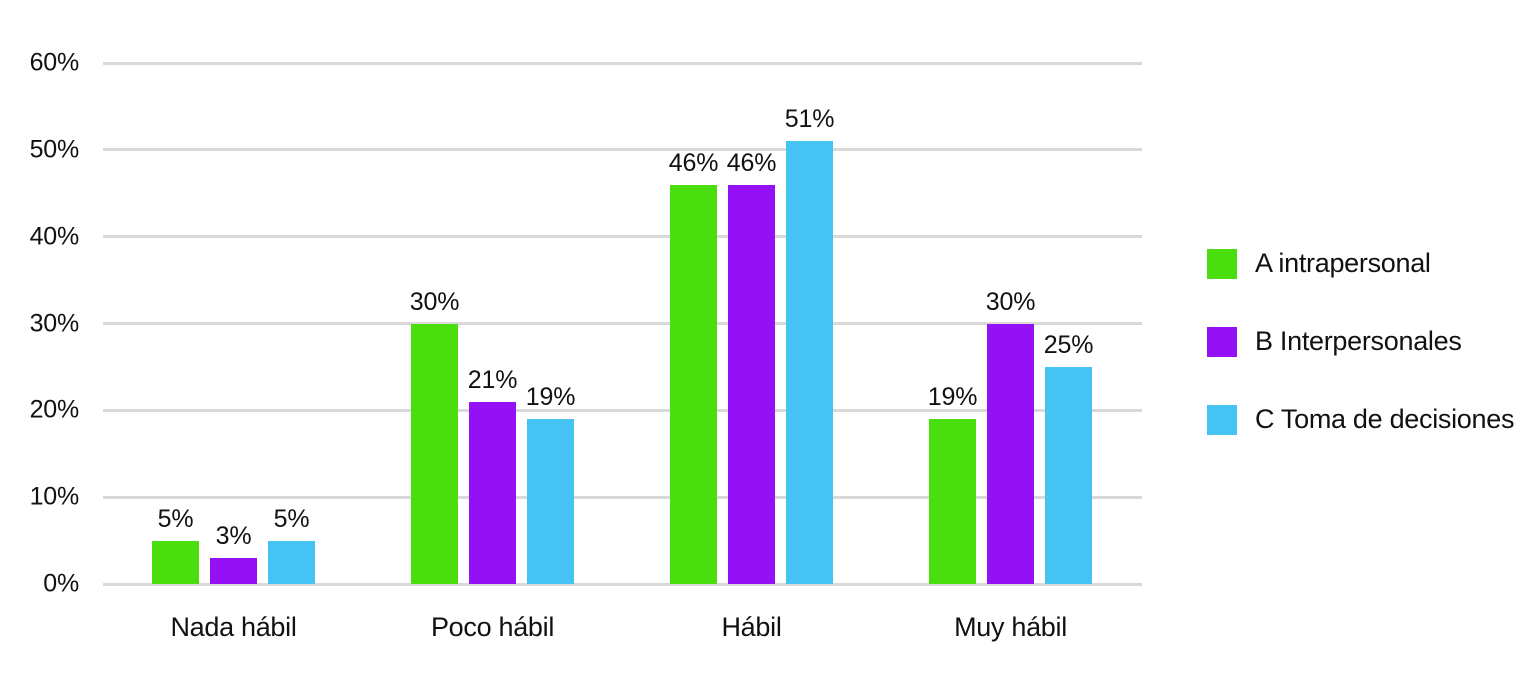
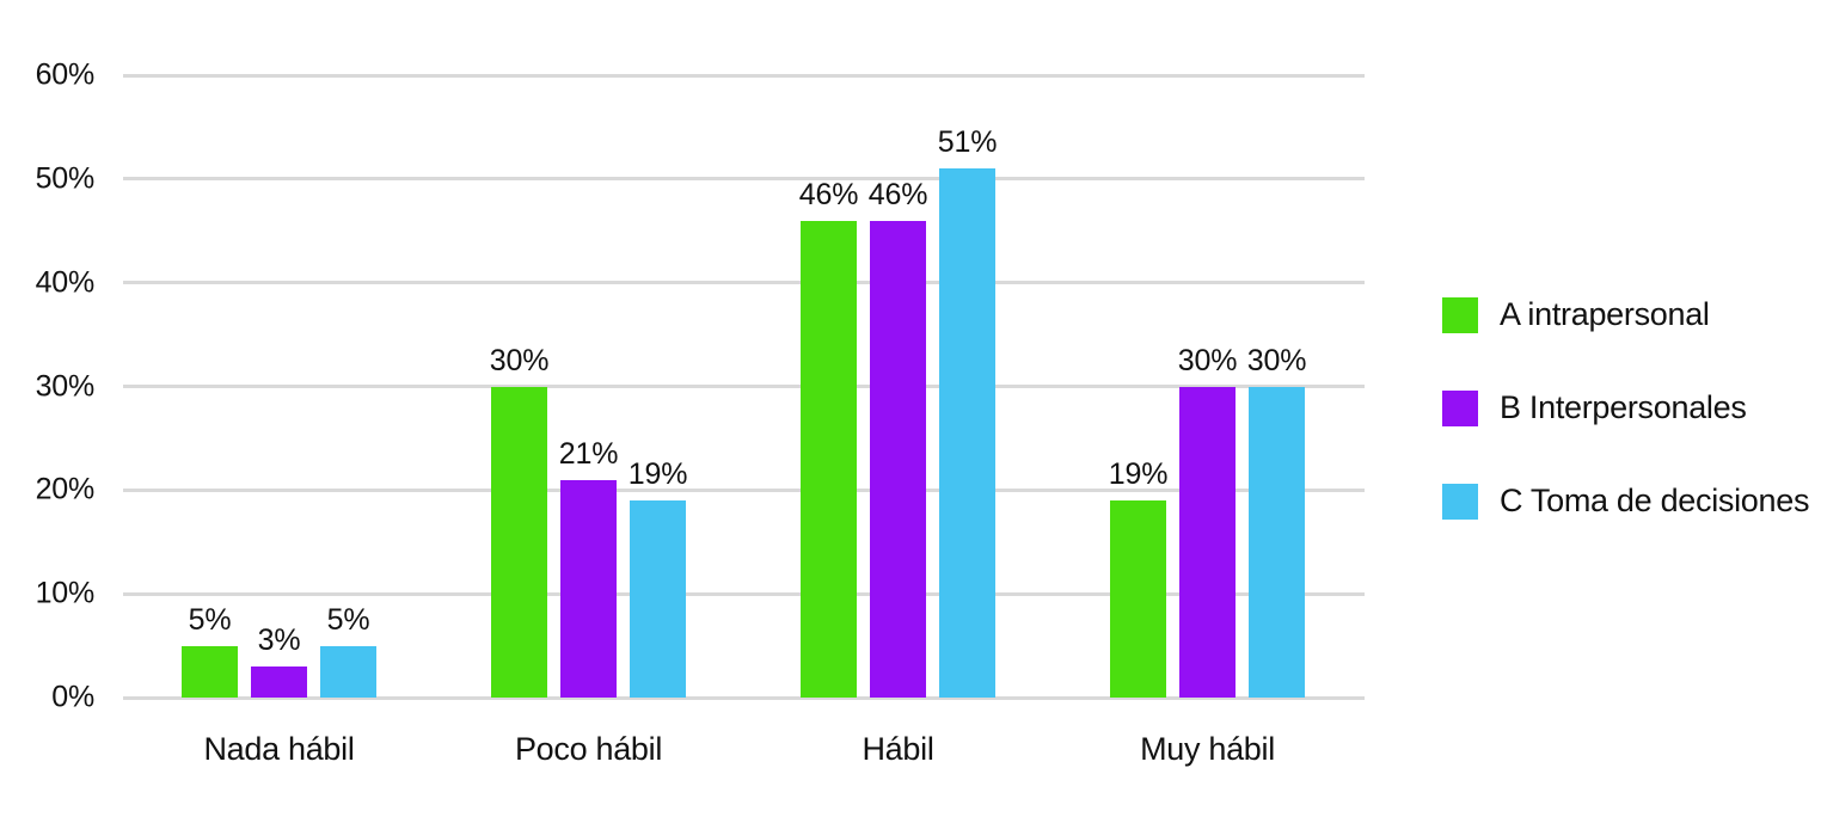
C Toma de decisiones/Muy hábil: 25% -> 30%
